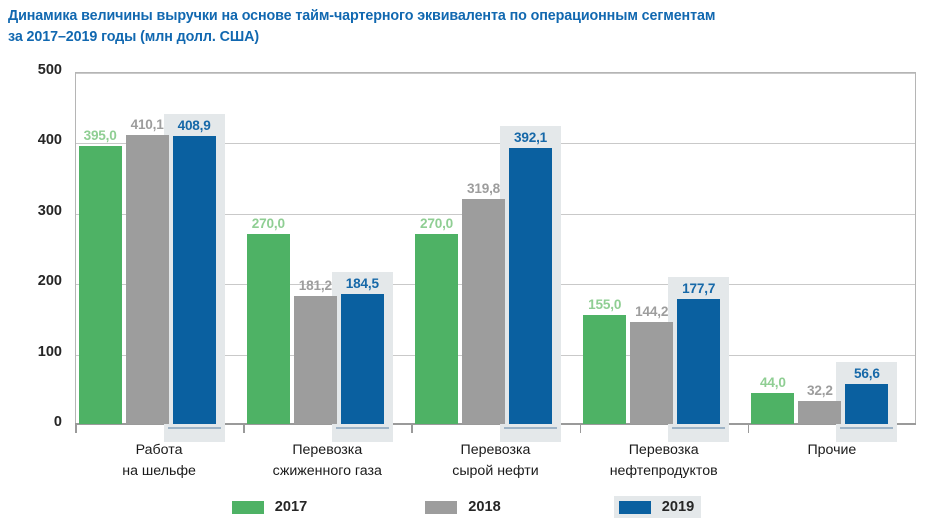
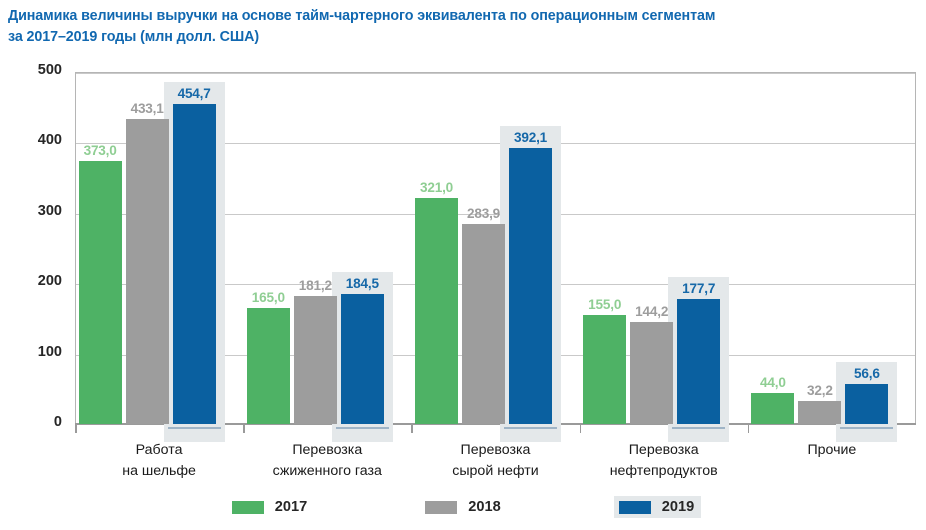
2017/Работа на шельфе: 395,0 -> 373,0
2018/Работа на шельфе: 410,1 -> 433,1
2019/Работа на шельфе: 408,9 -> 454,7
2017/Перевозка сжиженного газа: 270,0 -> 165,0
2017/Перевозка сырой нефти: 270,0 -> 321,0
2018/Перевозка сырой нефти: 319,8 -> 283,9
